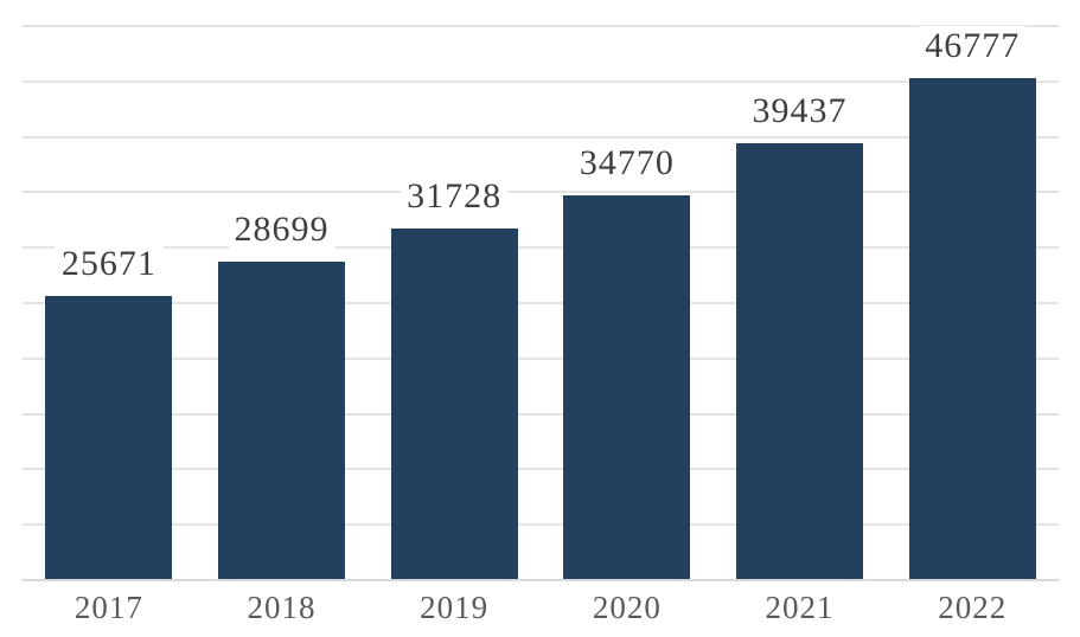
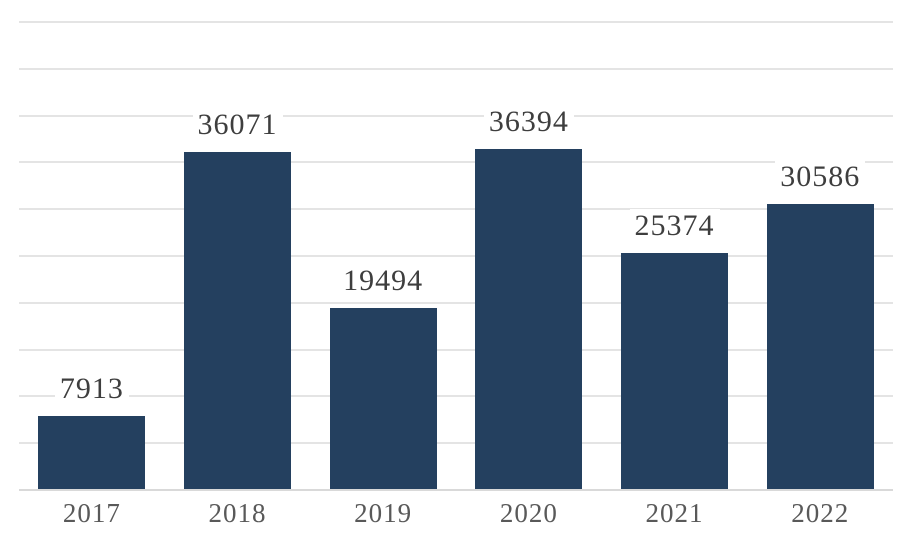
2017: 25671 -> 7913
2018: 28699 -> 36071
2019: 31728 -> 19494
2020: 34770 -> 36394
2021: 39437 -> 25374
2022: 46777 -> 30586
